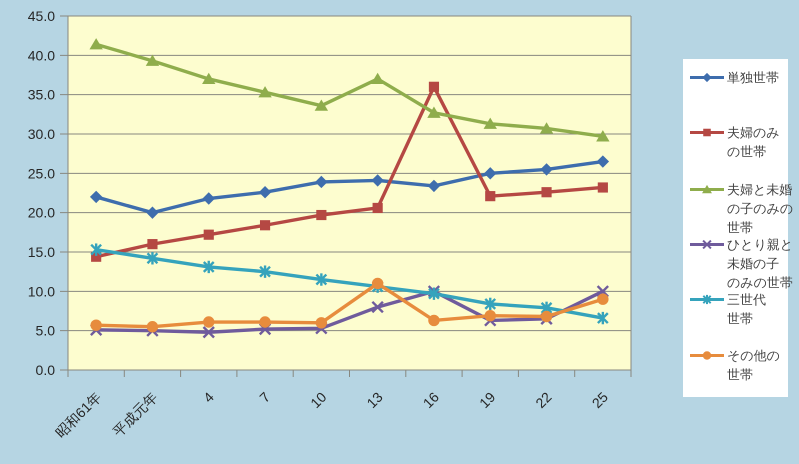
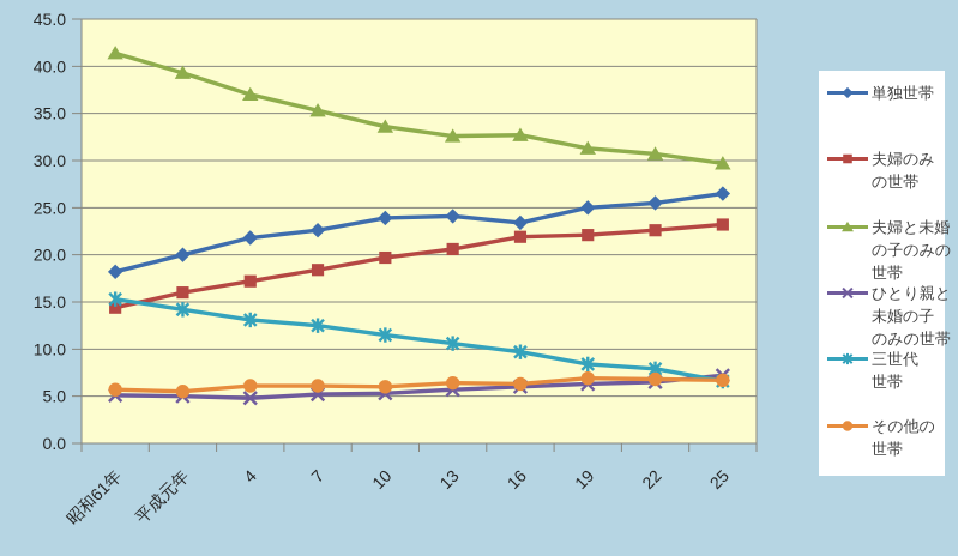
単独世帯/昭和61年: 22 -> 18
夫婦と未婚の子のみの世帯/13: 37 -> 33
ひとり親と未婚の子のみの世帯/13: 8 -> 6
その他の世帯/13: 11 -> 6
夫婦のみの世帯/16: 36 -> 22
ひとり親と未婚の子のみの世帯/16: 10 -> 6
ひとり親と未婚の子のみの世帯/25: 10 -> 7
その他の世帯/25: 9 -> 7
